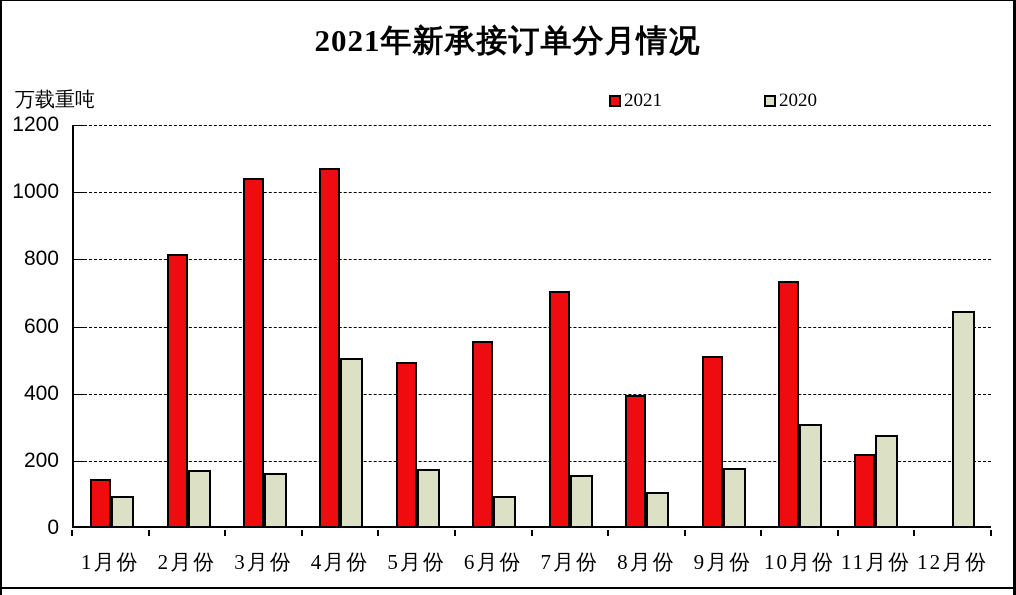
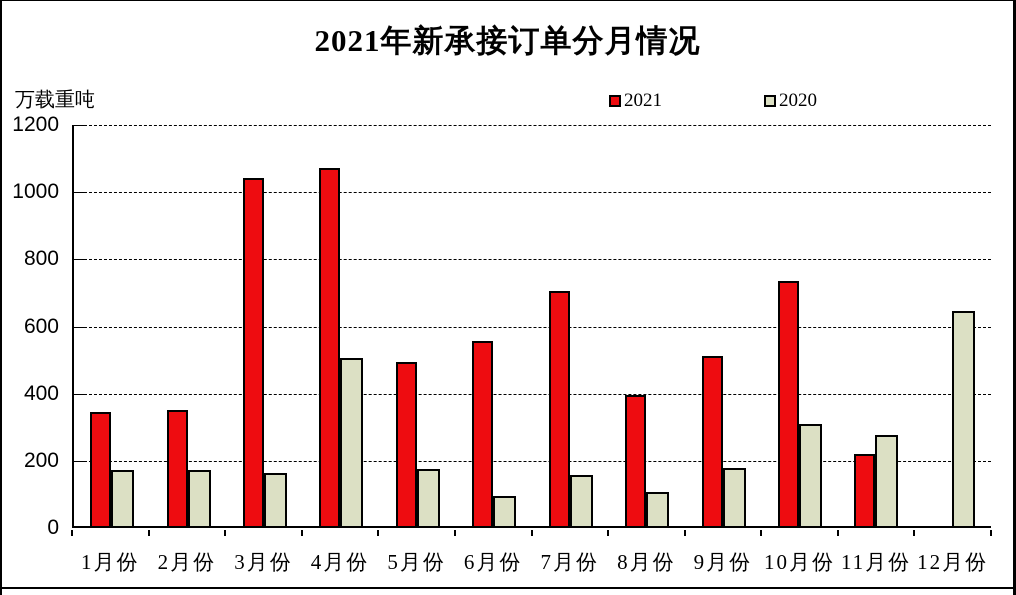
2021/1月份: 140 -> 340
2020/1月份: 90 -> 170
2021/2月份: 810 -> 340
